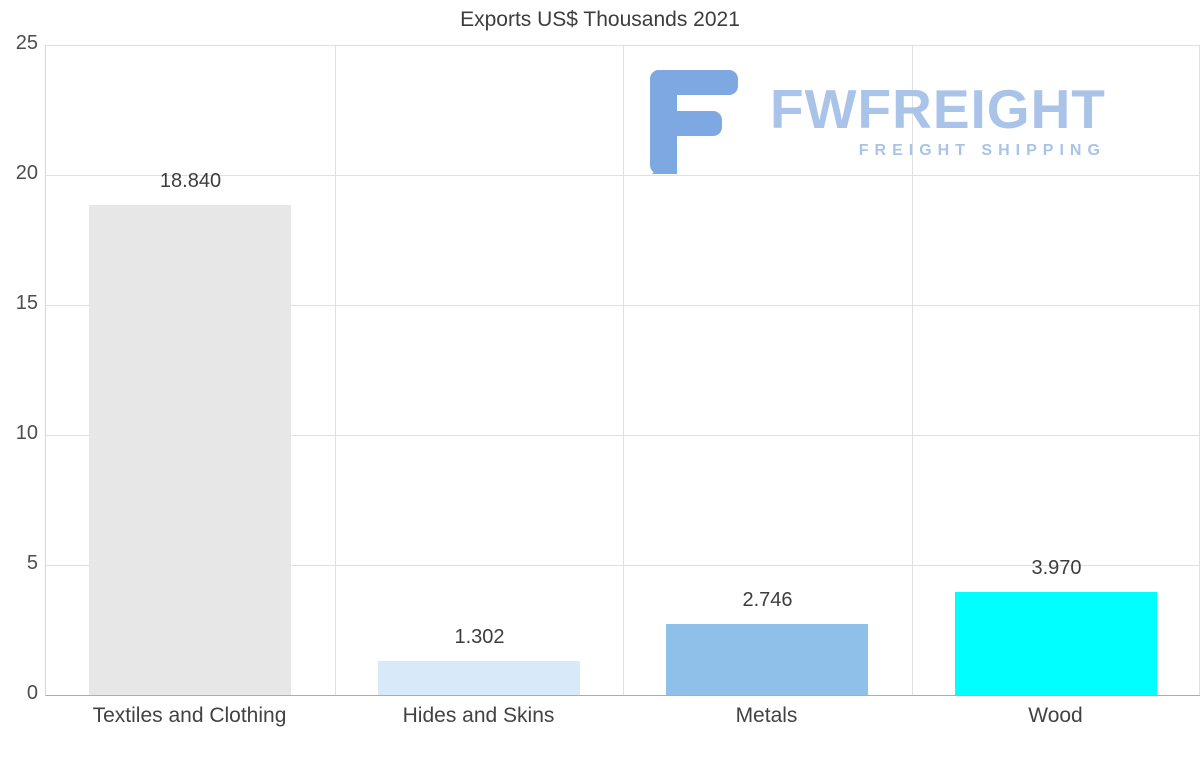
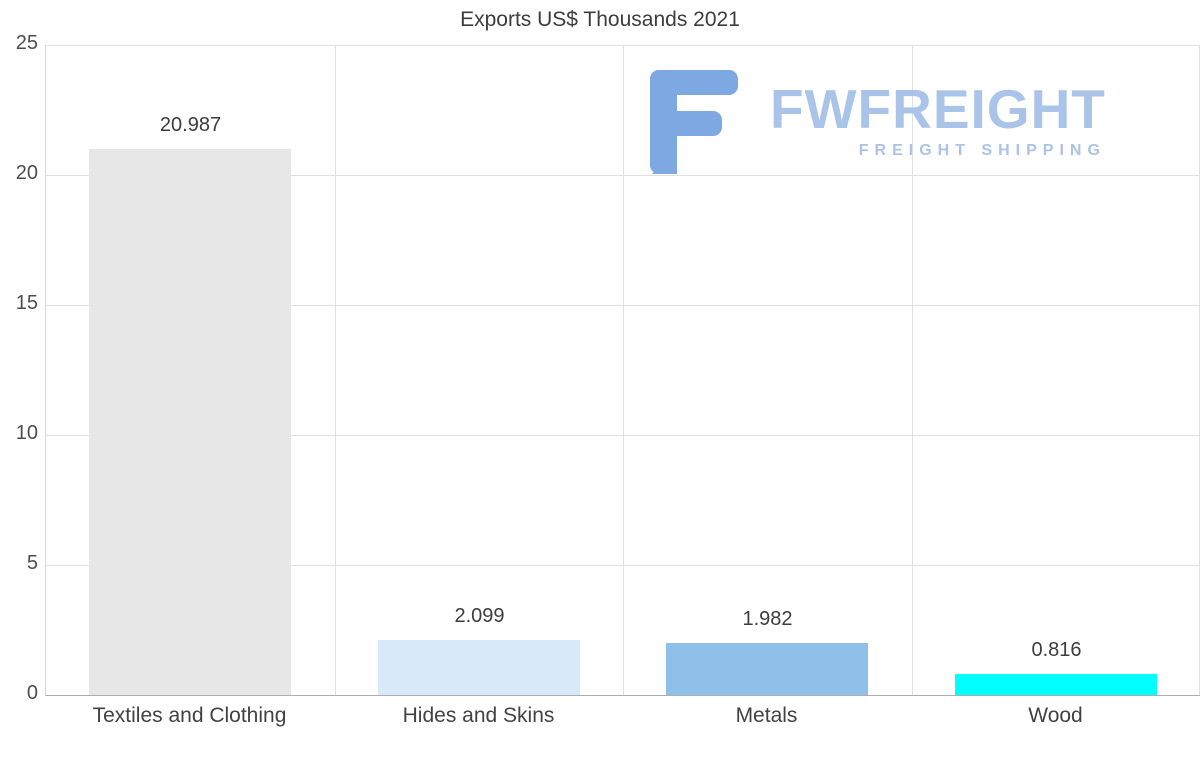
Textiles and Clothing: 18.840 -> 20.987
Hides and Skins: 1.302 -> 2.099
Metals: 2.746 -> 1.982
Wood: 3.970 -> 0.816
